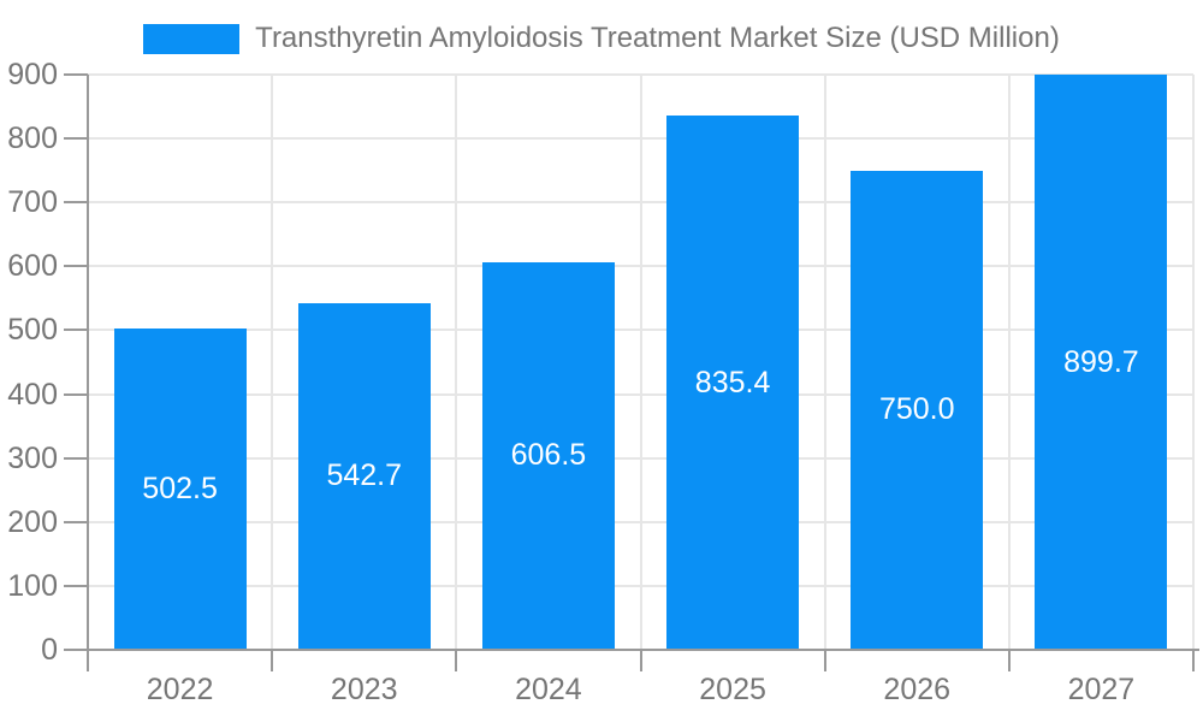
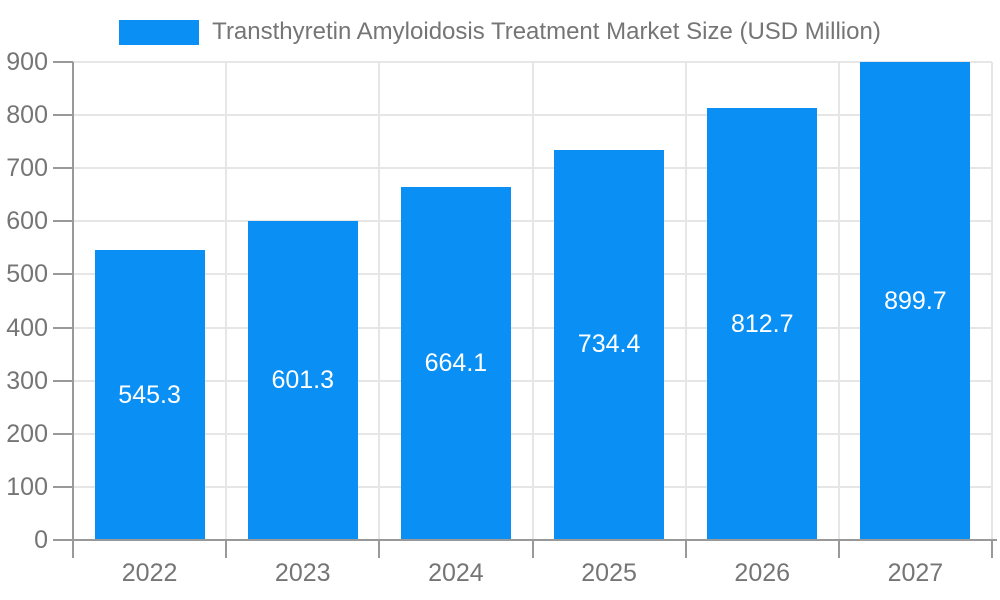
2022: 502.5 -> 545.3
2023: 542.7 -> 601.3
2024: 606.5 -> 664.1
2025: 835.4 -> 734.4
2026: 750.0 -> 812.7
